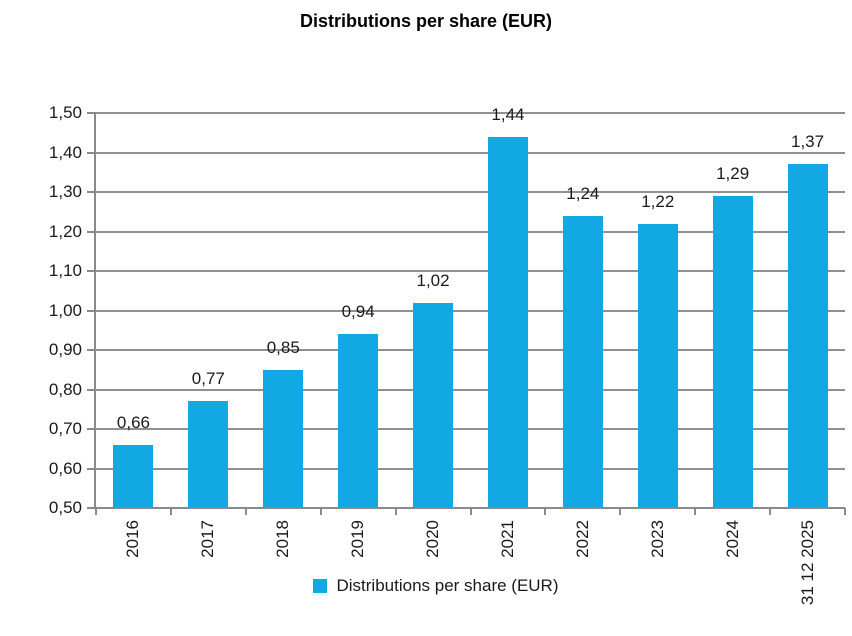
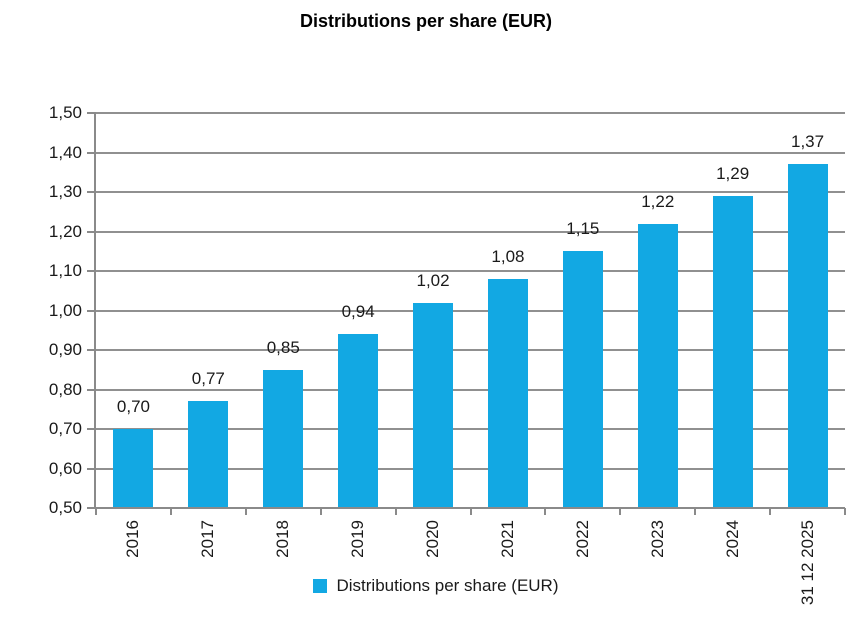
2016: 0,66 -> 0,70
2021: 1,44 -> 1,08
2022: 1,24 -> 1,15
